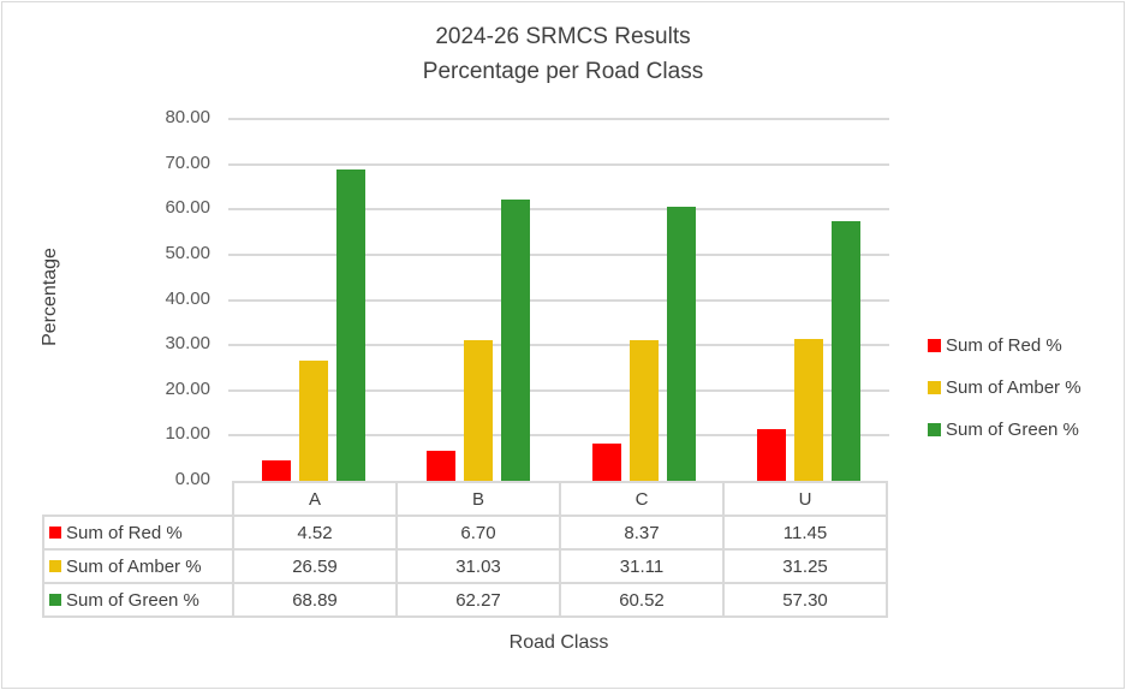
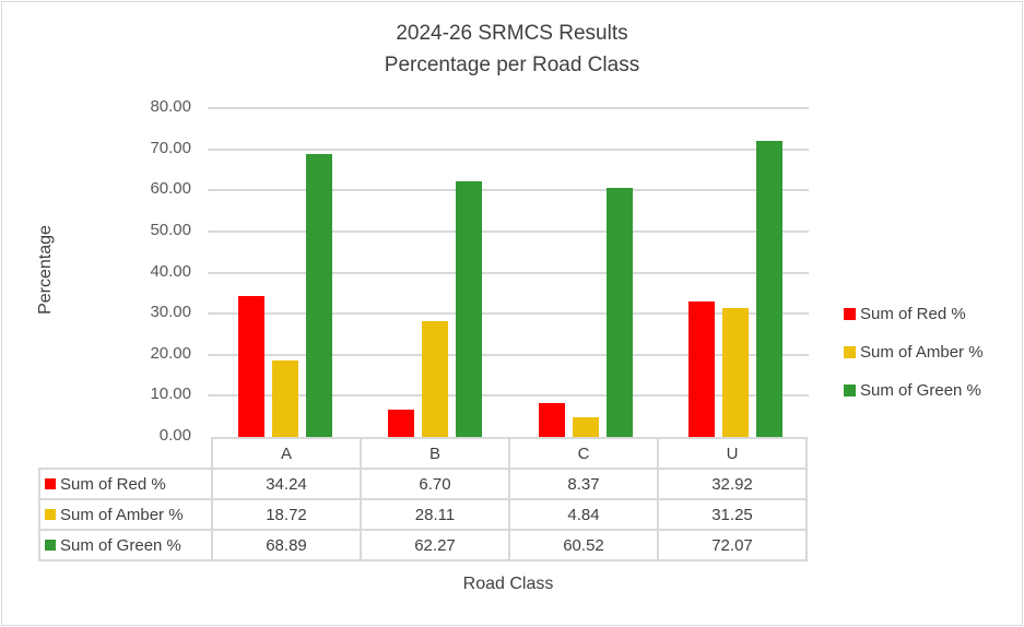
Sum of Red %/A: 4.52 -> 34.24
Sum of Amber %/A: 26.59 -> 18.72
Sum of Amber %/B: 31.03 -> 28.11
Sum of Amber %/C: 31.11 -> 4.84
Sum of Red %/U: 11.45 -> 32.92
Sum of Green %/U: 57.30 -> 72.07
